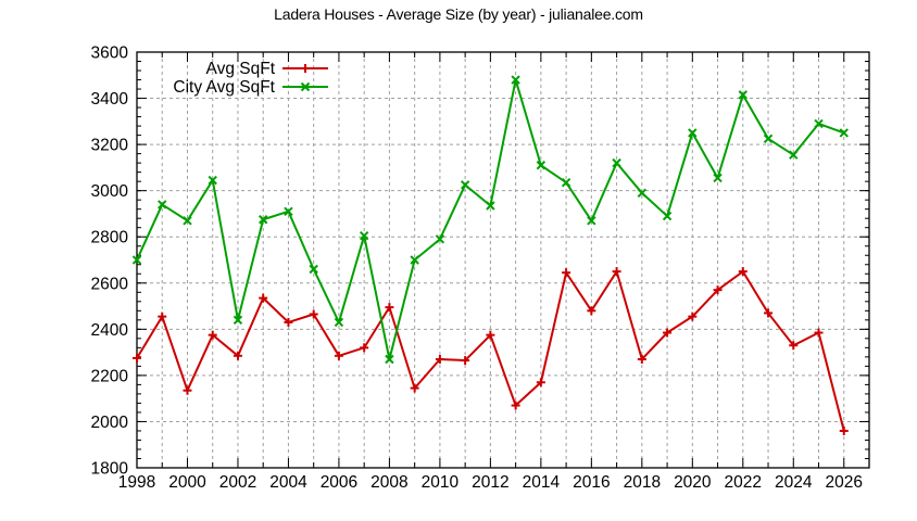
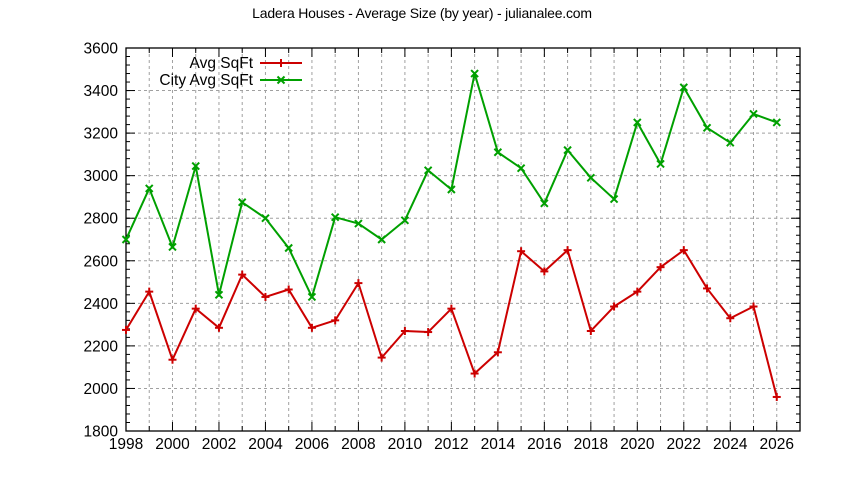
City Avg SqFt/2000: 2870 -> 2660
City Avg SqFt/2004: 2910 -> 2800
City Avg SqFt/2008: 2270 -> 2780
Avg SqFt/2016: 2480 -> 2550
